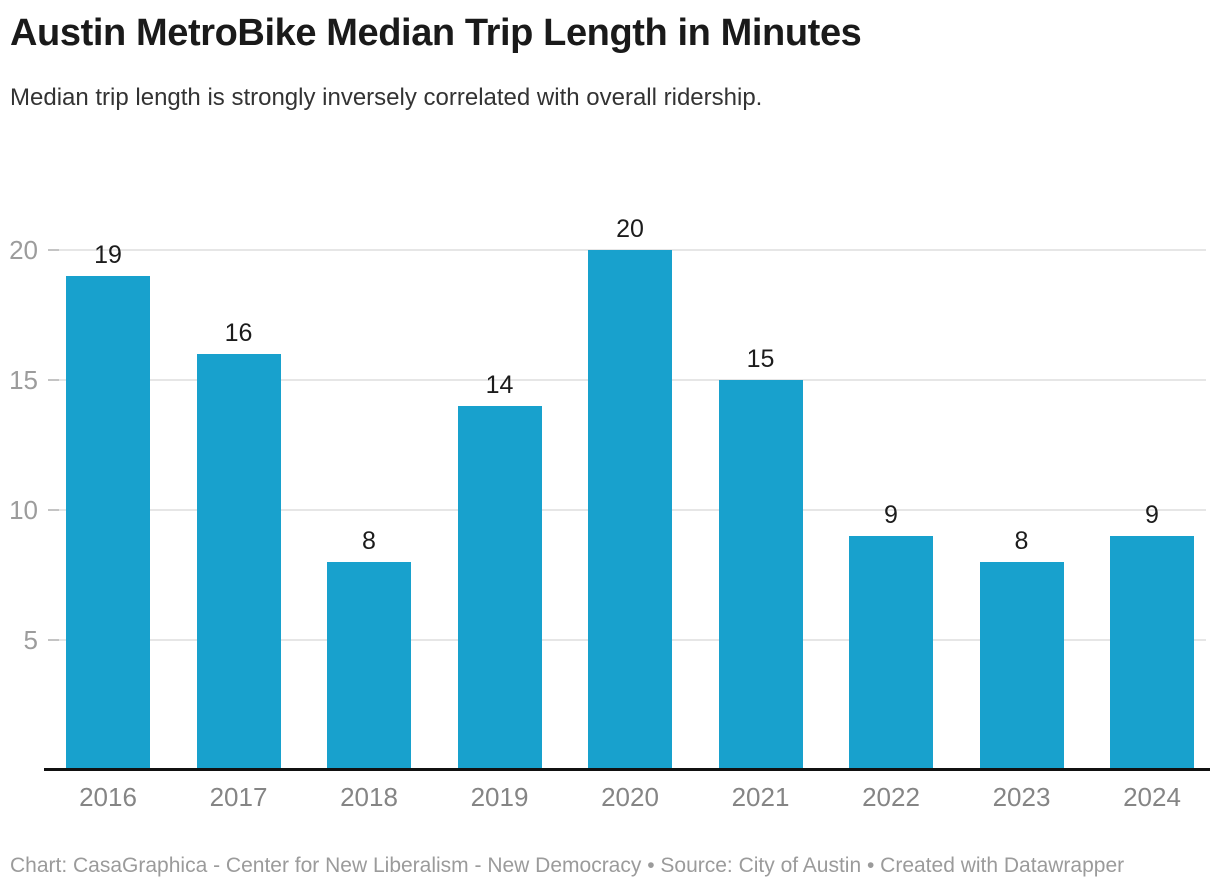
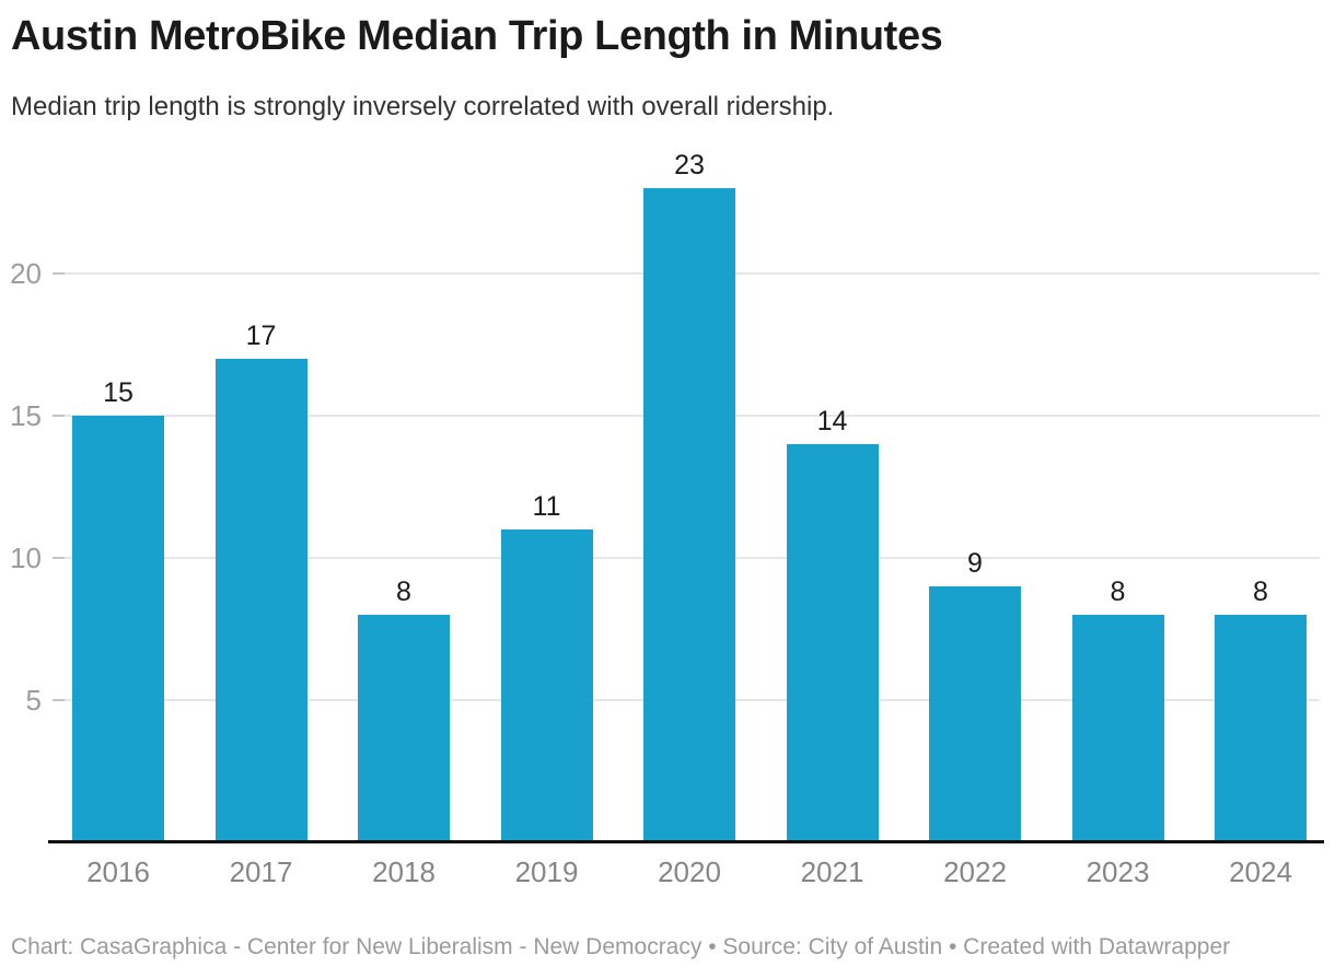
2016: 19 -> 15
2017: 16 -> 17
2019: 14 -> 11
2020: 20 -> 23
2021: 15 -> 14
2024: 9 -> 8
